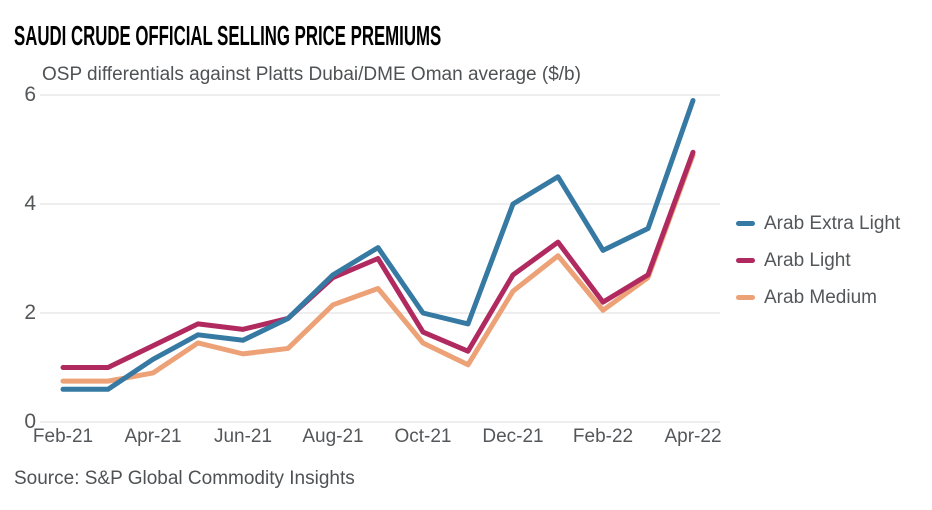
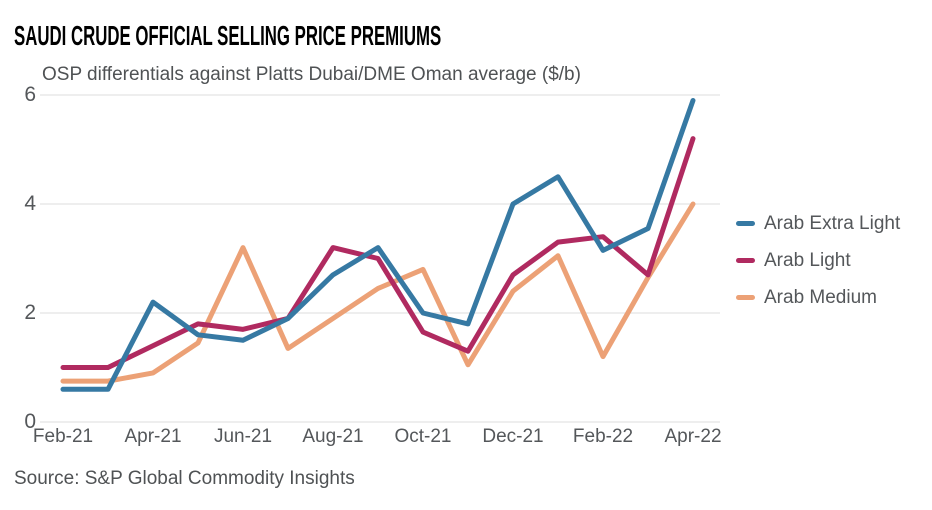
Arab Extra Light/Apr-21: 1.1 -> 2.2
Arab Medium/Jun-21: 1.2 -> 3.2
Arab Light/Aug-21: 2.6 -> 3.2
Arab Medium/Aug-21: 2.1 -> 1.9
Arab Medium/Oct-21: 1.4 -> 2.8
Arab Light/Feb-22: 2.2 -> 3.4
Arab Medium/Feb-22: 2.0 -> 1.2
Arab Light/Apr-22: 5.0 -> 5.2
Arab Medium/Apr-22: 4.9 -> 4.0
